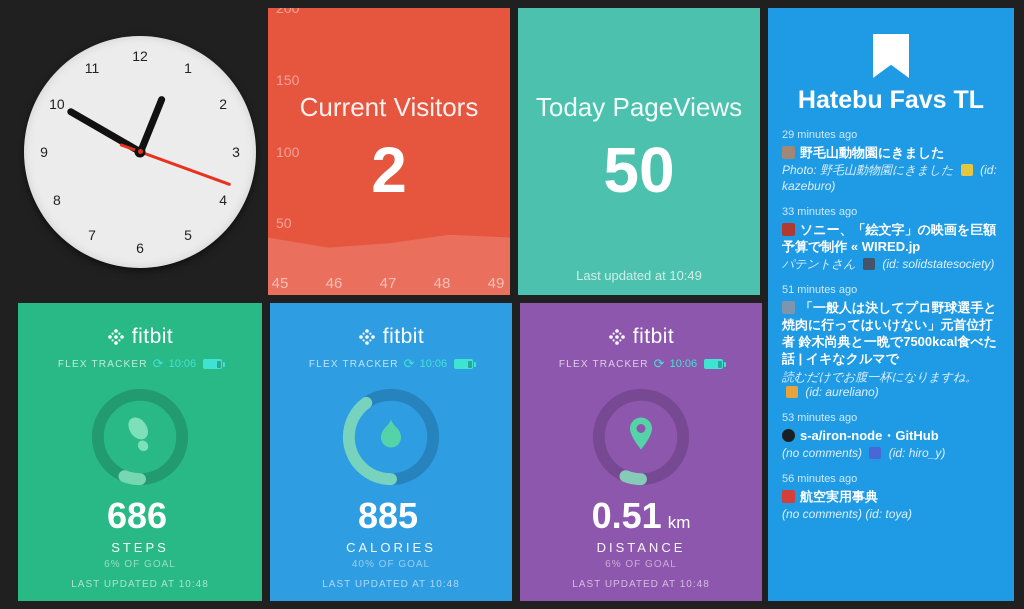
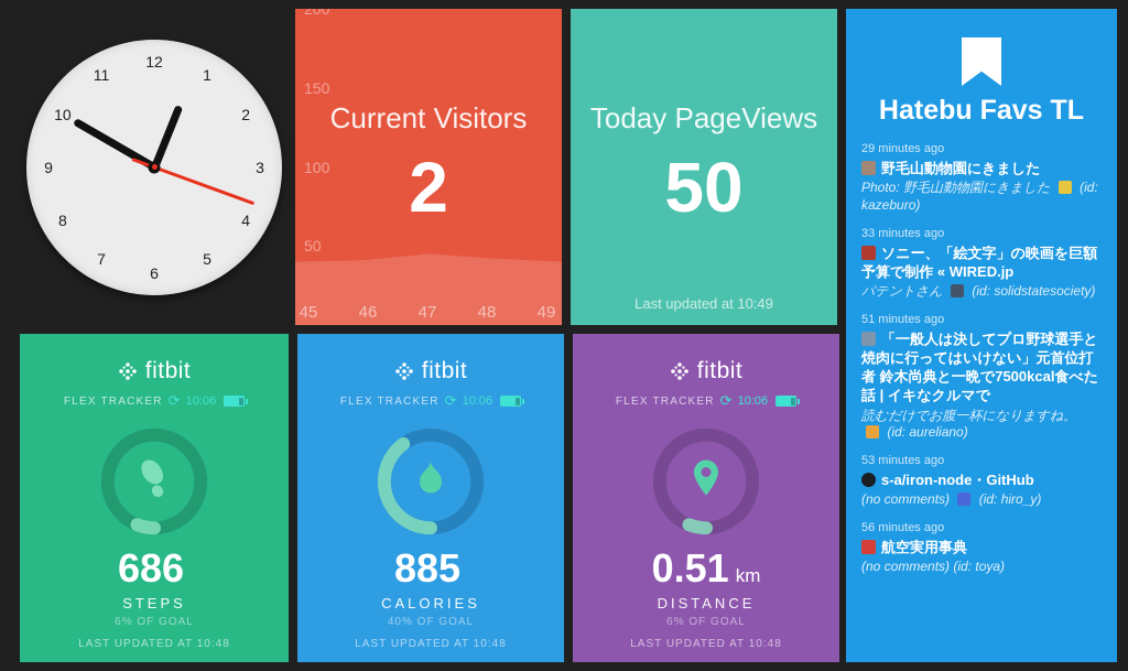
46: 33 -> 41
47: 36 -> 45
